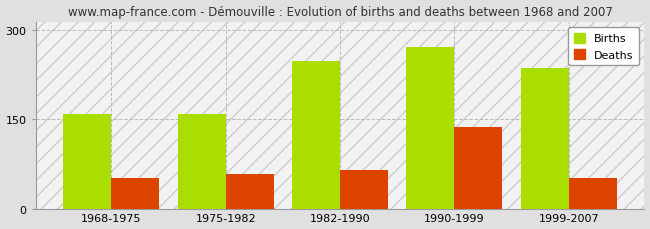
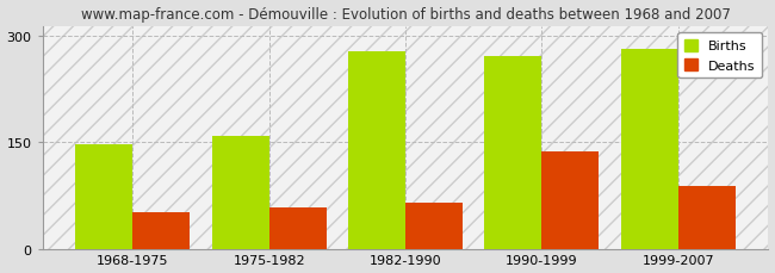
Births/1968-1975: 160 -> 148
Births/1982-1990: 248 -> 278
Births/1999-2007: 236 -> 282
Deaths/1999-2007: 52 -> 88
